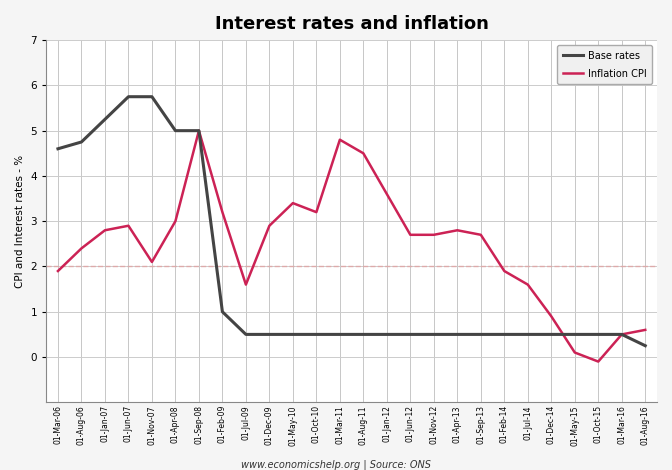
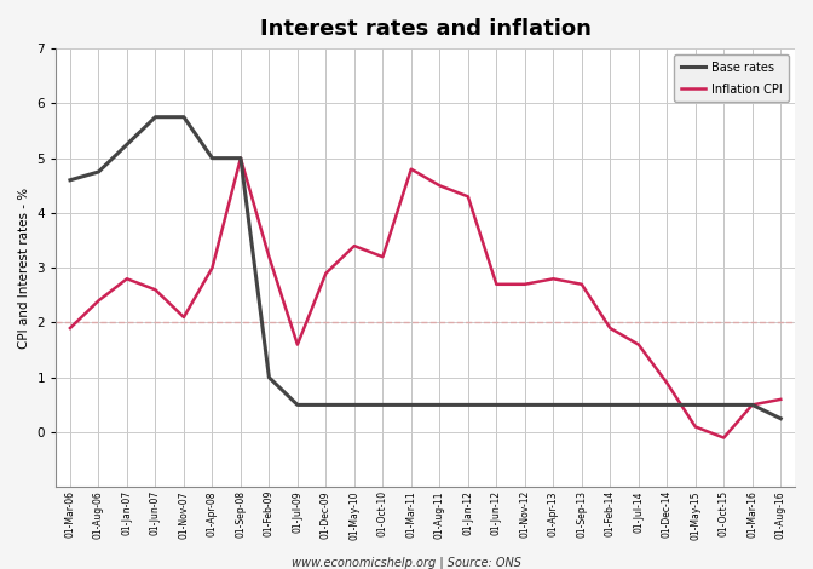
Inflation CPI/01-Jun-07: 2.9 -> 2.6
Inflation CPI/01-Jan-12: 3.6 -> 4.3
